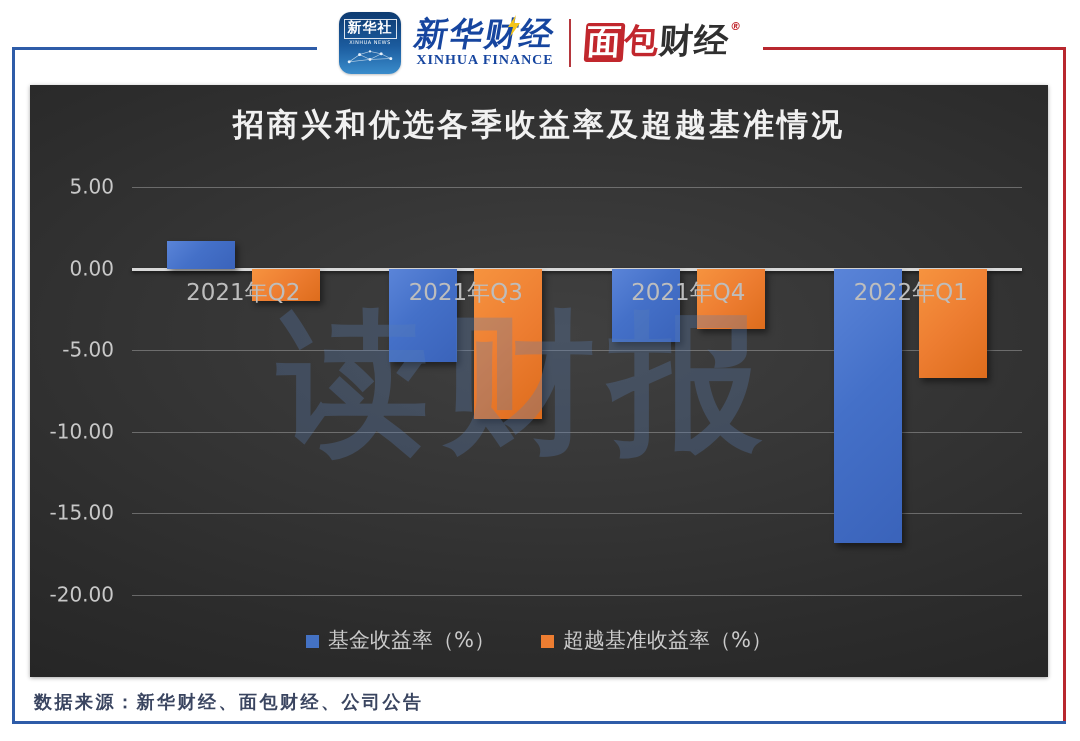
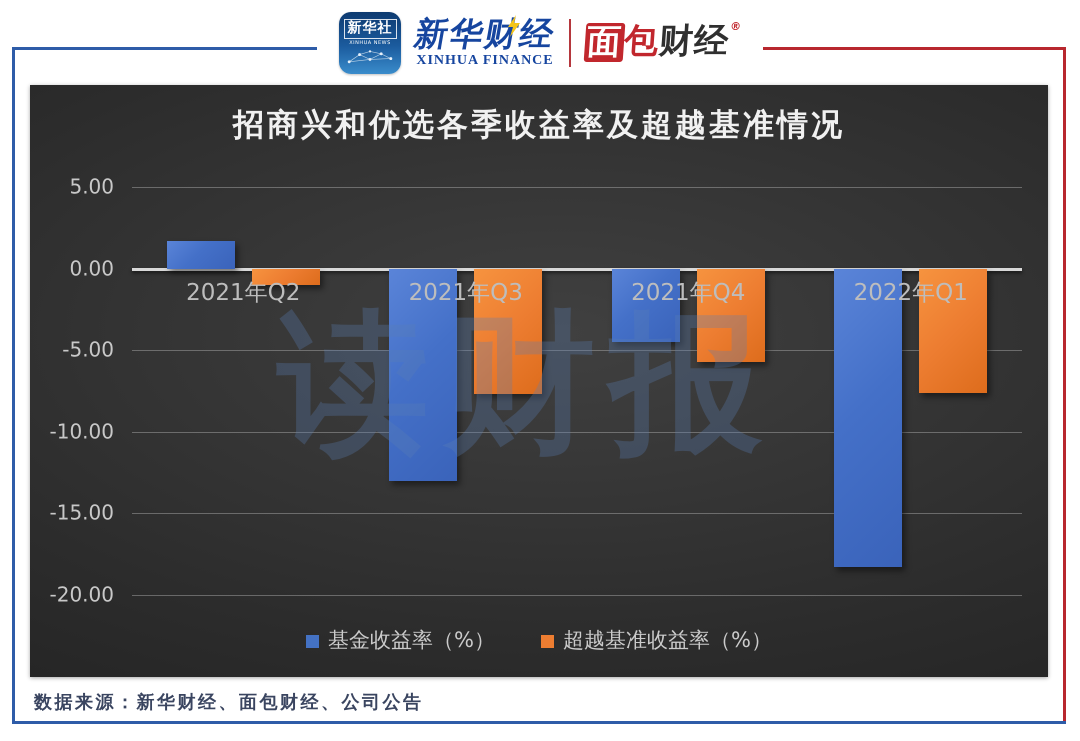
超越基准收益率（%）/2021年Q2: -2.0 -> -1.0
基金收益率（%）/2021年Q3: -5.7 -> -13.0
超越基准收益率（%）/2021年Q3: -9.2 -> -7.7
超越基准收益率（%）/2021年Q4: -3.7 -> -5.7
基金收益率（%）/2022年Q1: -16.8 -> -18.3
超越基准收益率（%）/2022年Q1: -6.7 -> -7.6
